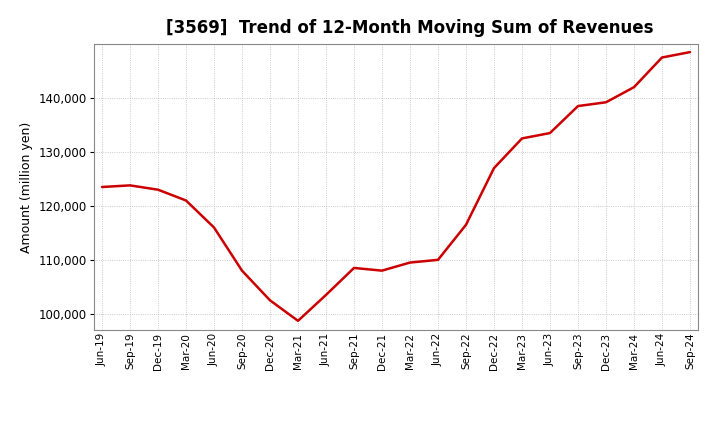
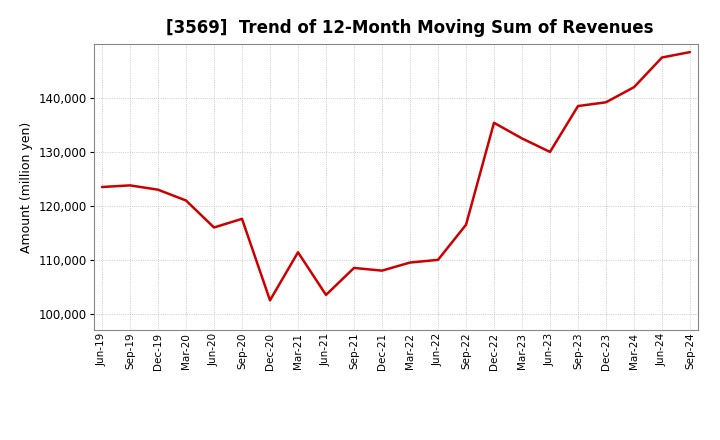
Sep-20: 108,000 -> 117,600
Mar-21: 98,700 -> 111,400
Dec-22: 127,000 -> 135,400
Jun-23: 133,500 -> 130,000
